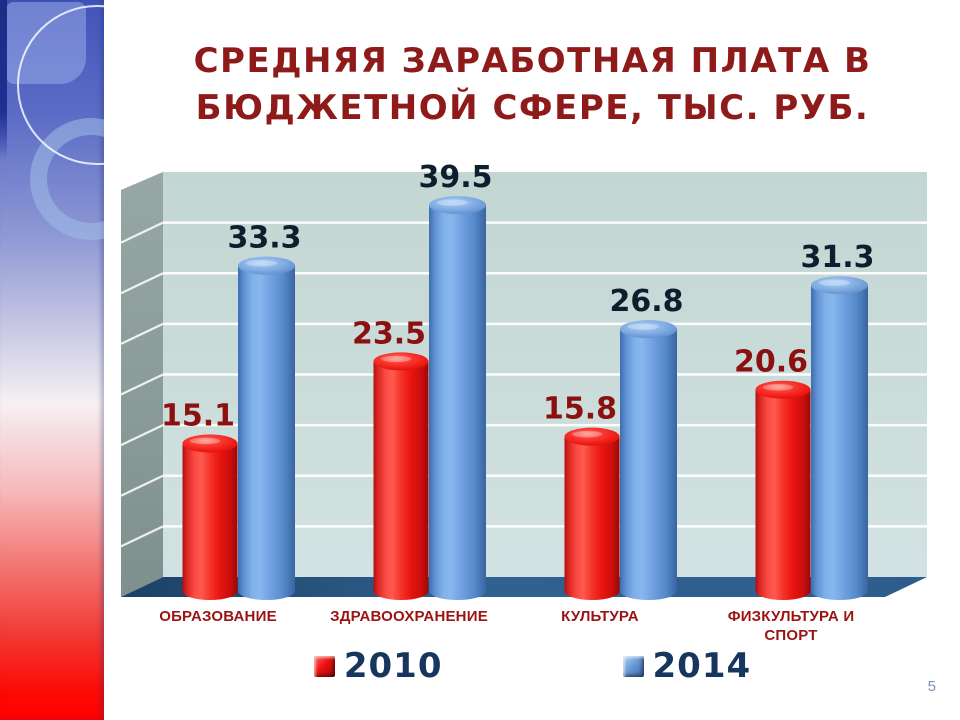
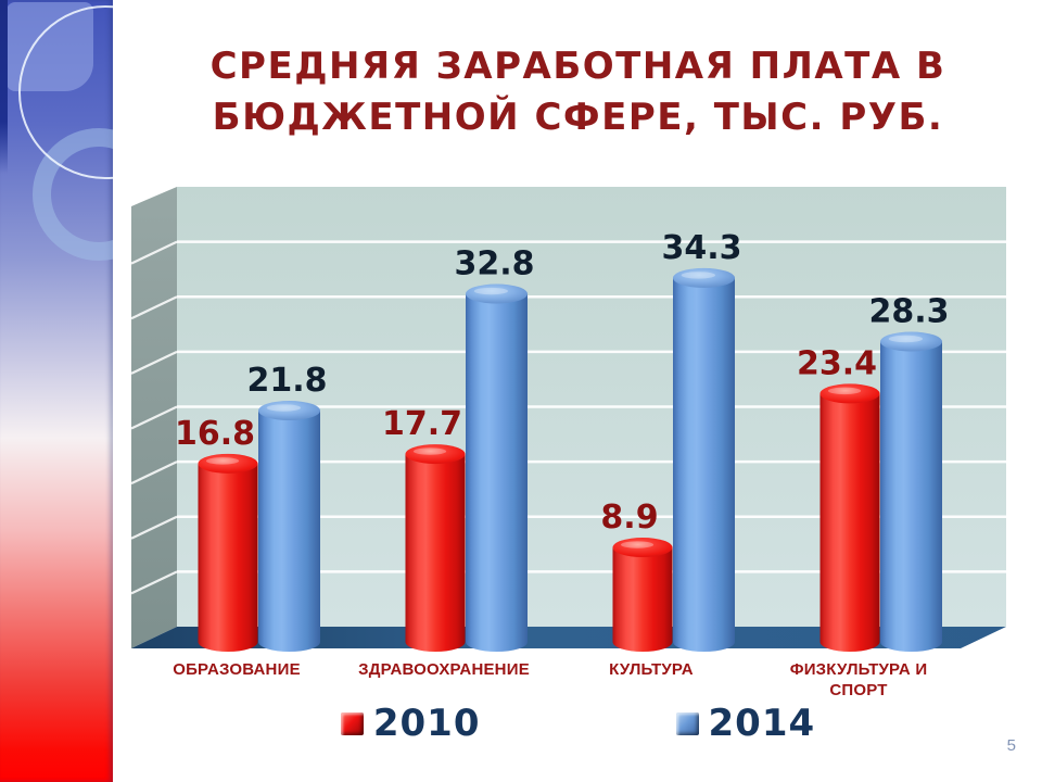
2010/ОБРАЗОВАНИЕ: 15.1 -> 16.8
2014/ОБРАЗОВАНИЕ: 33.3 -> 21.8
2010/ЗДРАВООХРАНЕНИЕ: 23.5 -> 17.7
2014/ЗДРАВООХРАНЕНИЕ: 39.5 -> 32.8
2010/КУЛЬТУРА: 15.8 -> 8.9
2014/КУЛЬТУРА: 26.8 -> 34.3
2010/ФИЗКУЛЬТУРА И СПОРТ: 20.6 -> 23.4
2014/ФИЗКУЛЬТУРА И СПОРТ: 31.3 -> 28.3
